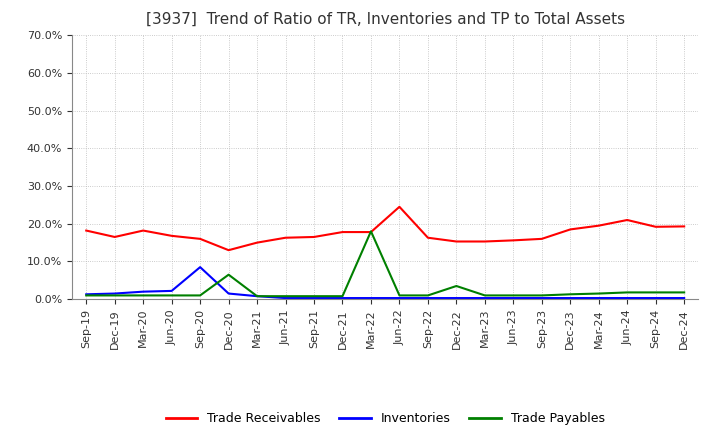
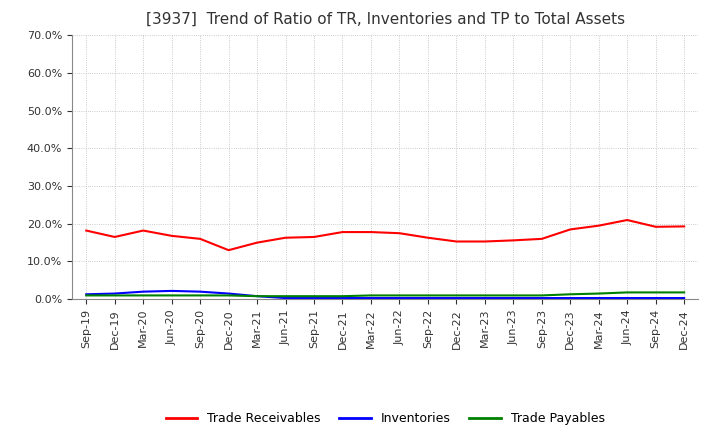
Inventories/Sep-20: 8.5% -> 2.0%
Trade Payables/Dec-20: 6.5% -> 1.0%
Trade Payables/Mar-22: 18.0% -> 1.0%
Trade Receivables/Jun-22: 24.5% -> 17.5%
Trade Payables/Dec-22: 3.5% -> 1.0%
